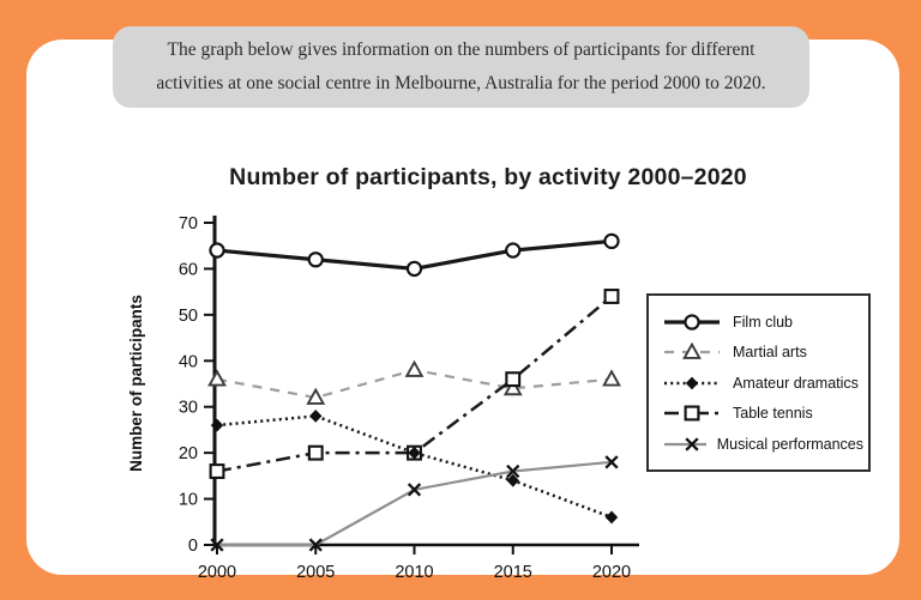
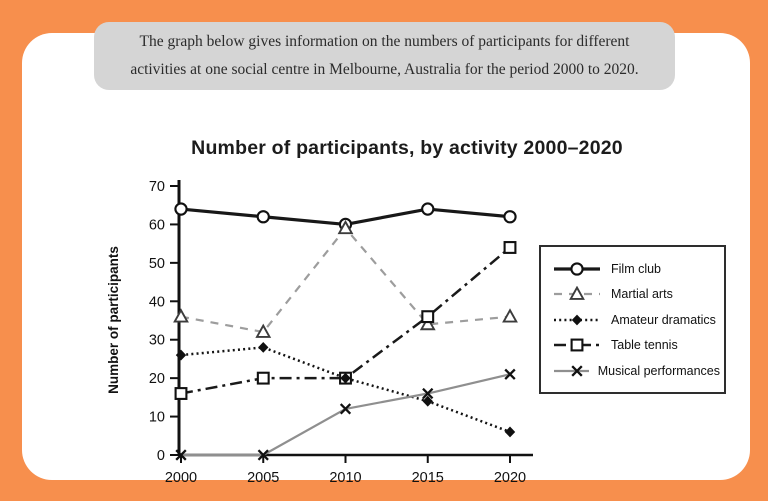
Martial arts/2010: 38 -> 59
Film club/2020: 66 -> 62
Musical performances/2020: 18 -> 21
